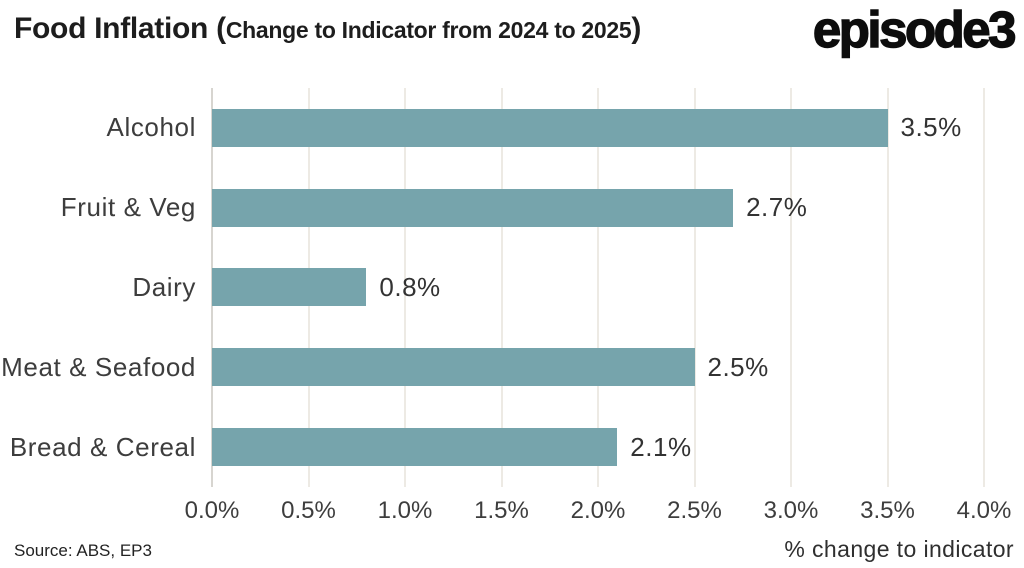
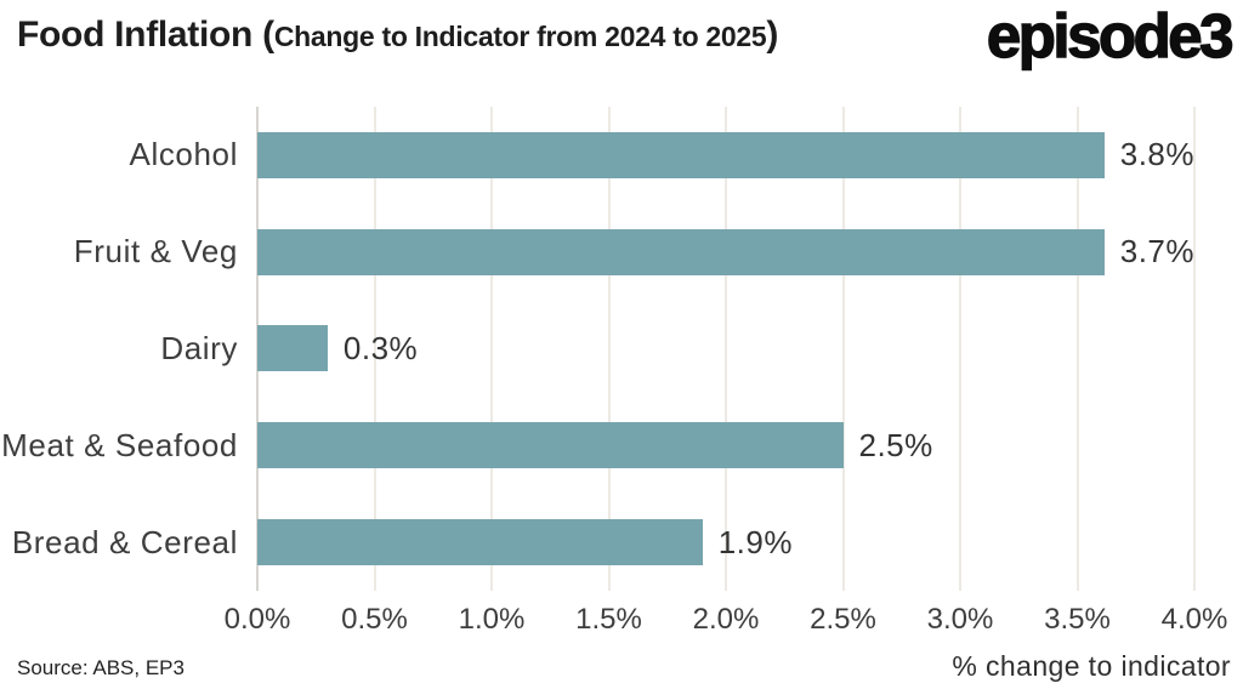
Alcohol: 3.5% -> 3.8%
Fruit & Veg: 2.7% -> 3.7%
Dairy: 0.8% -> 0.3%
Bread & Cereal: 2.1% -> 1.9%
